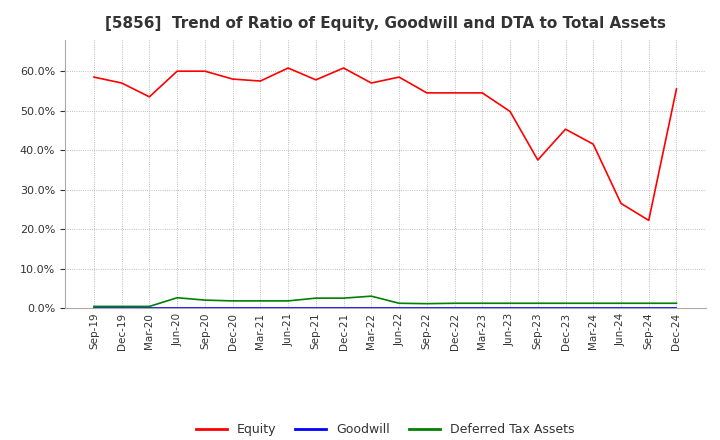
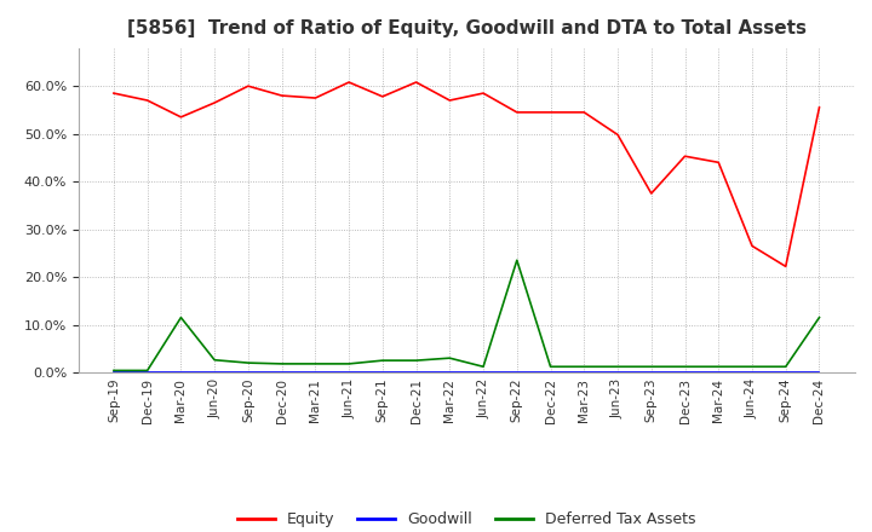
Deferred Tax Assets/Mar-20: 0.4% -> 11.5%
Equity/Jun-20: 60.0% -> 56.5%
Deferred Tax Assets/Sep-22: 1.1% -> 23.5%
Equity/Mar-24: 41.5% -> 44.0%
Deferred Tax Assets/Dec-24: 1.2% -> 11.5%
